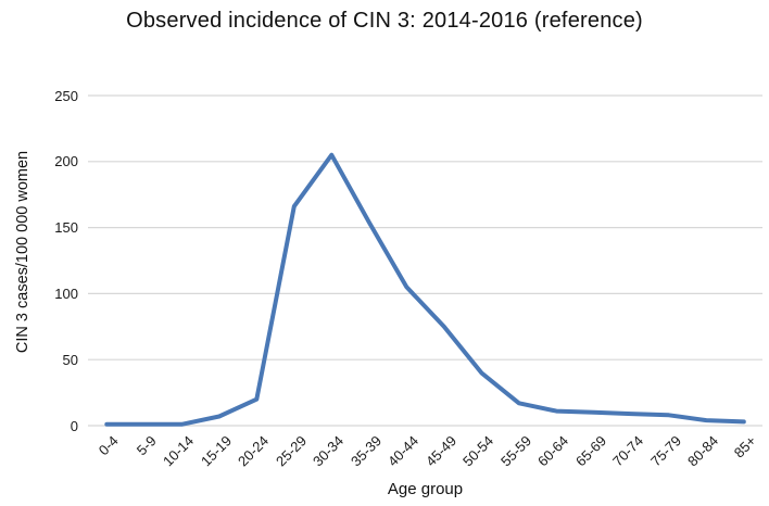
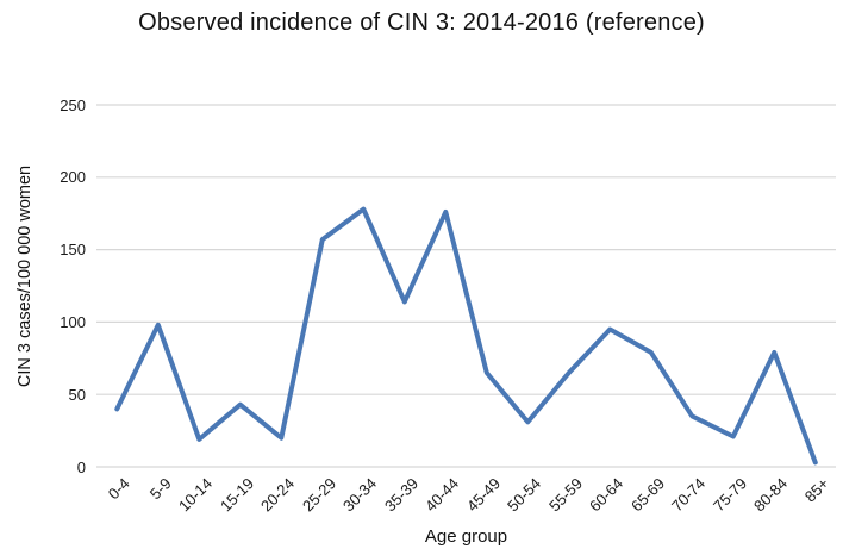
0-4: 1 -> 40
5-9: 1 -> 98
10-14: 1 -> 19
15-19: 7 -> 43
25-29: 166 -> 157
30-34: 205 -> 178
35-39: 154 -> 114
40-44: 105 -> 176
45-49: 75 -> 65
50-54: 40 -> 31
55-59: 17 -> 65
60-64: 11 -> 95
65-69: 10 -> 79
70-74: 9 -> 35
75-79: 8 -> 21
80-84: 4 -> 79
